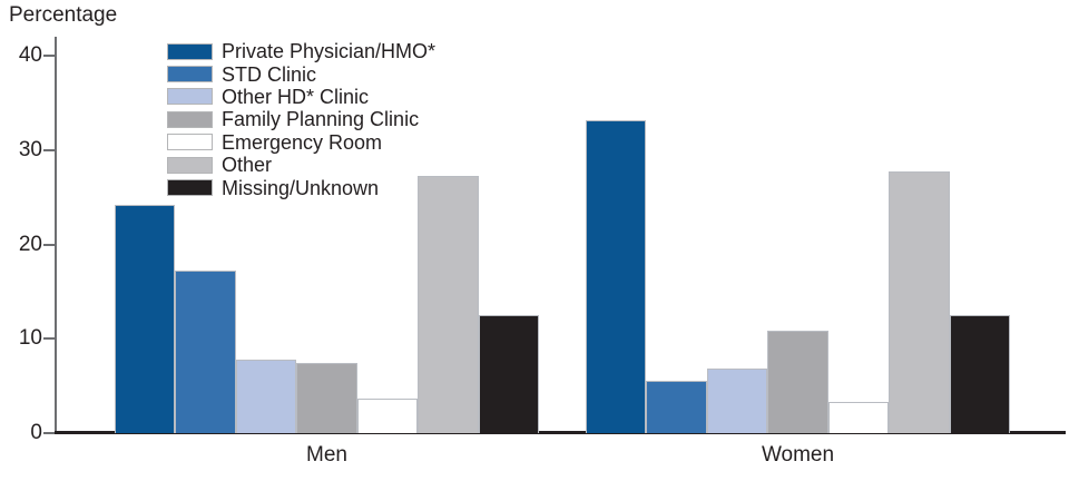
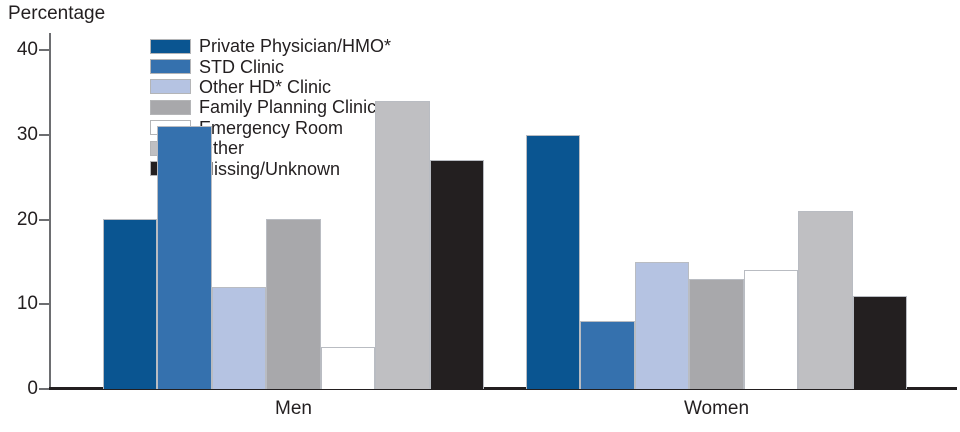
Private Physician/HMO*/Men: 24 -> 20
STD Clinic/Men: 17 -> 31
Other HD* Clinic/Men: 8 -> 12
Family Planning Clinic/Men: 7 -> 20
Emergency Room/Men: 4 -> 5
Other/Men: 27 -> 34
Missing/Unknown/Men: 12 -> 27
Private Physician/HMO*/Women: 33 -> 30
STD Clinic/Women: 6 -> 8
Other HD* Clinic/Women: 7 -> 15
Family Planning Clinic/Women: 11 -> 13
Emergency Room/Women: 3 -> 14
Other/Women: 28 -> 21
Missing/Unknown/Women: 12 -> 11
